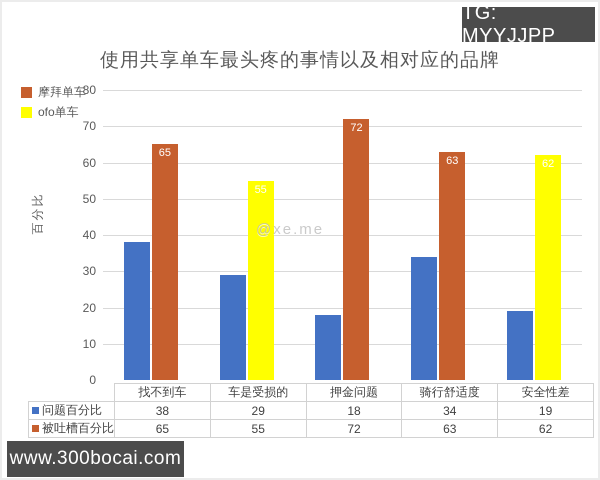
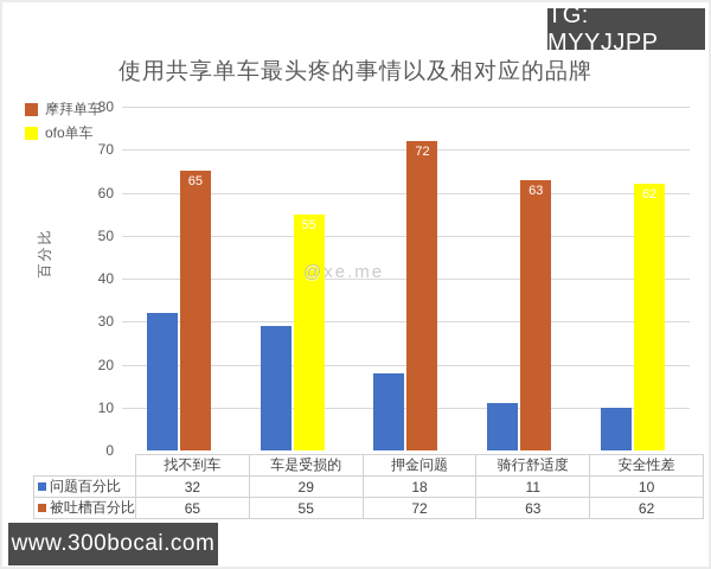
问题百分比/找不到车: 38 -> 32
问题百分比/骑行舒适度: 34 -> 11
问题百分比/安全性差: 19 -> 10
